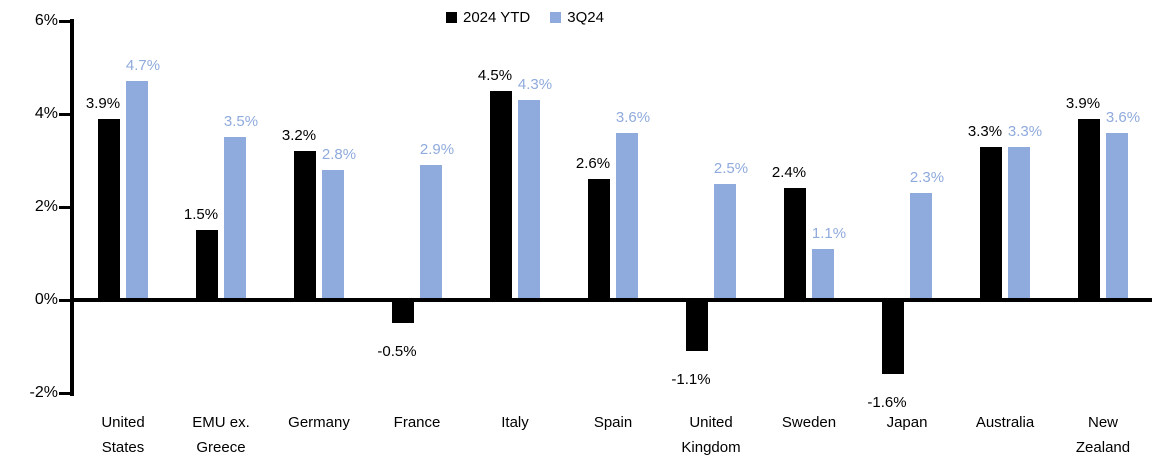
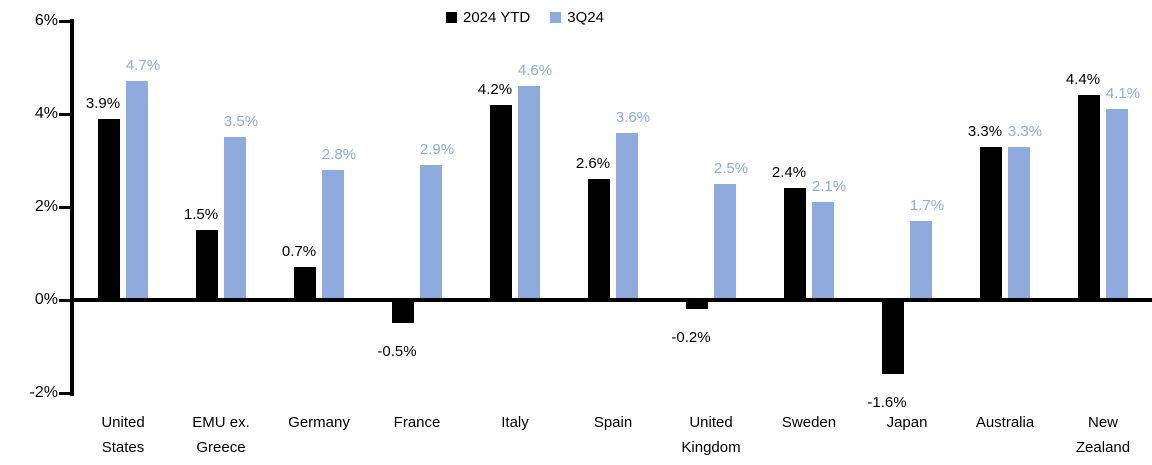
2024 YTD/Germany: 3.2% -> 0.7%
2024 YTD/Italy: 4.5% -> 4.2%
3Q24/Italy: 4.3% -> 4.6%
2024 YTD/United Kingdom: -1.1% -> -0.2%
3Q24/Sweden: 1.1% -> 2.1%
3Q24/Japan: 2.3% -> 1.7%
2024 YTD/New Zealand: 3.9% -> 4.4%
3Q24/New Zealand: 3.6% -> 4.1%
